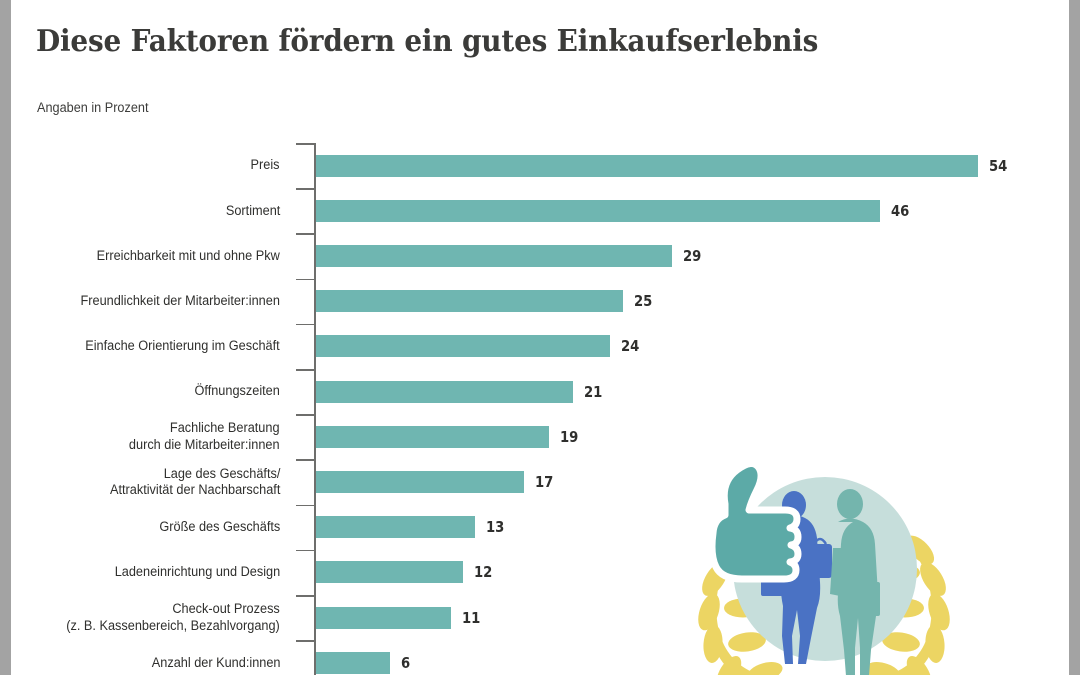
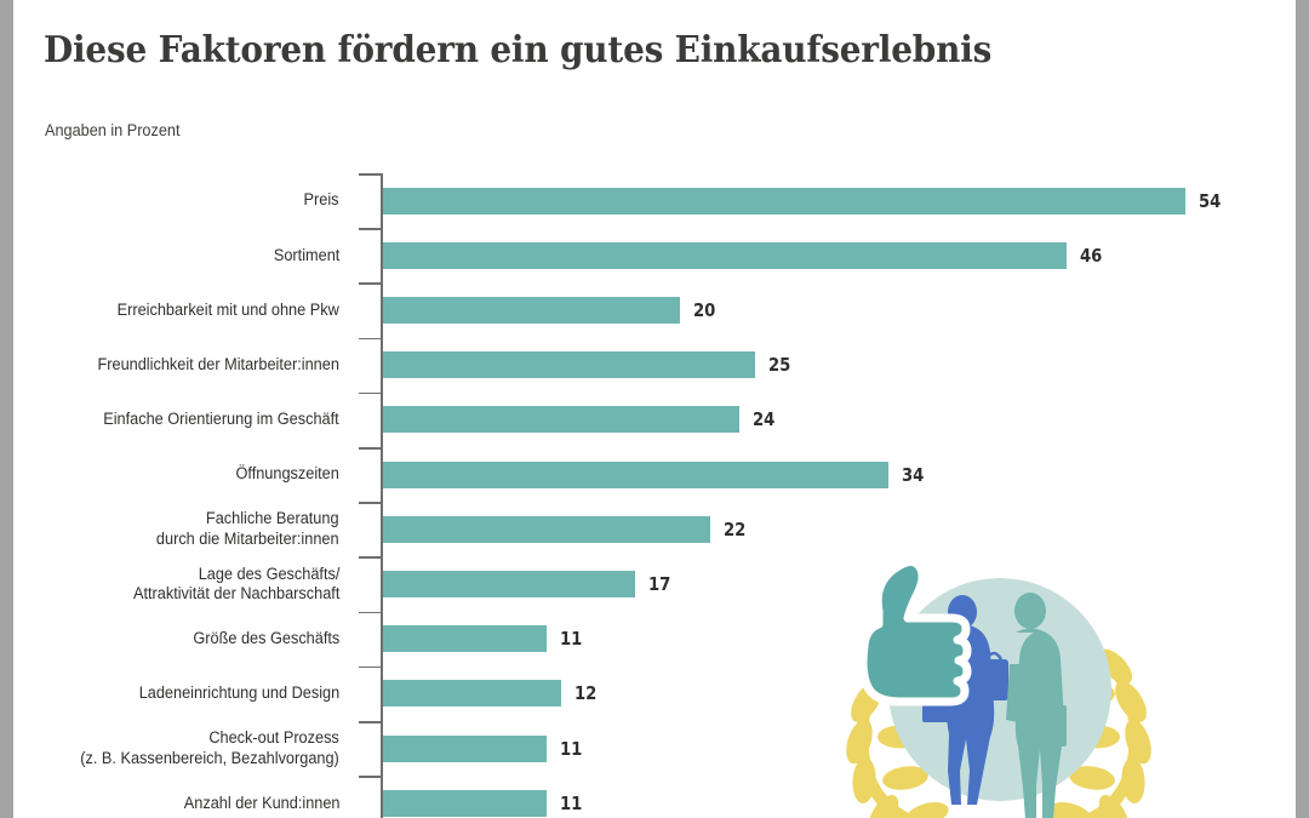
Erreichbarkeit mit und ohne Pkw: 29 -> 20
Öffnungszeiten: 21 -> 34
Fachliche Beratung durch die Mitarbeiter:innen: 19 -> 22
Größe des Geschäfts: 13 -> 11
Anzahl der Kund:innen: 6 -> 11
